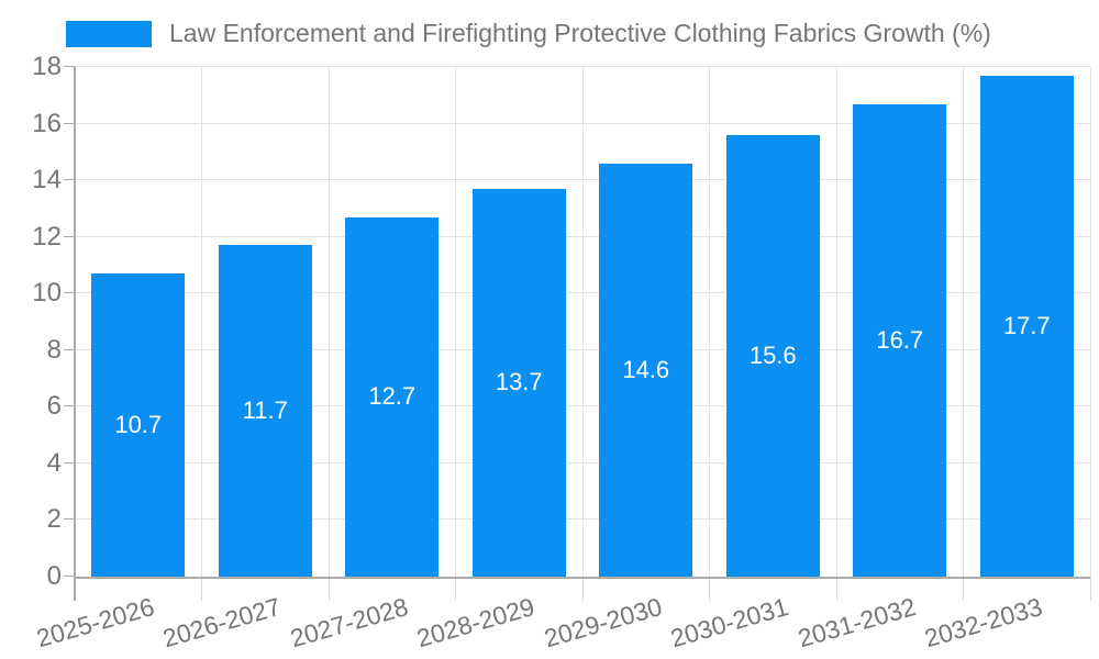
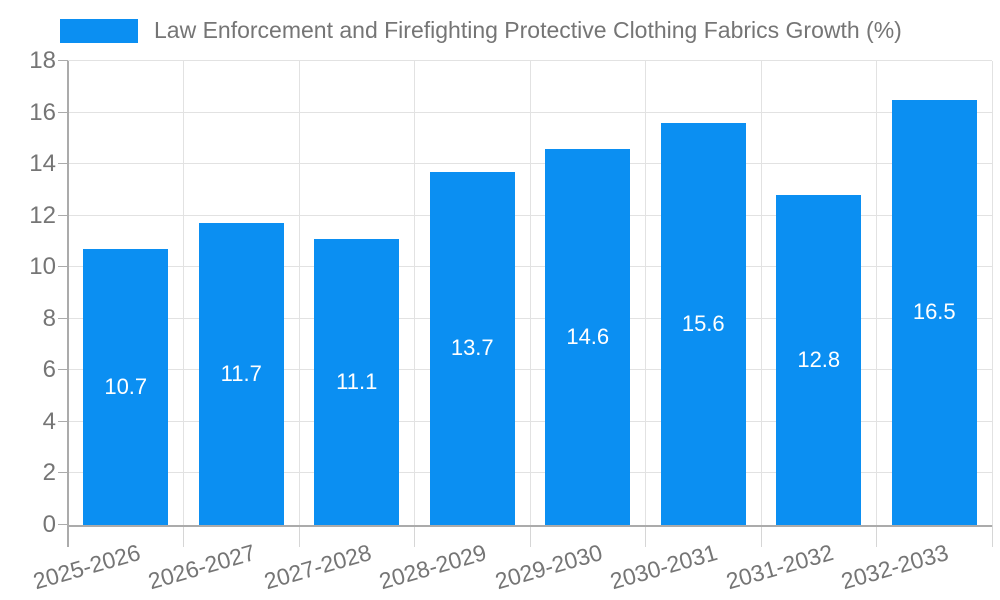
2027-2028: 12.7 -> 11.1
2031-2032: 16.7 -> 12.8
2032-2033: 17.7 -> 16.5
